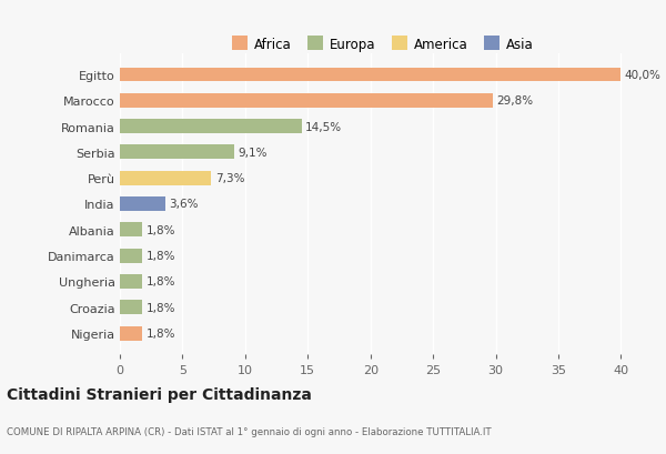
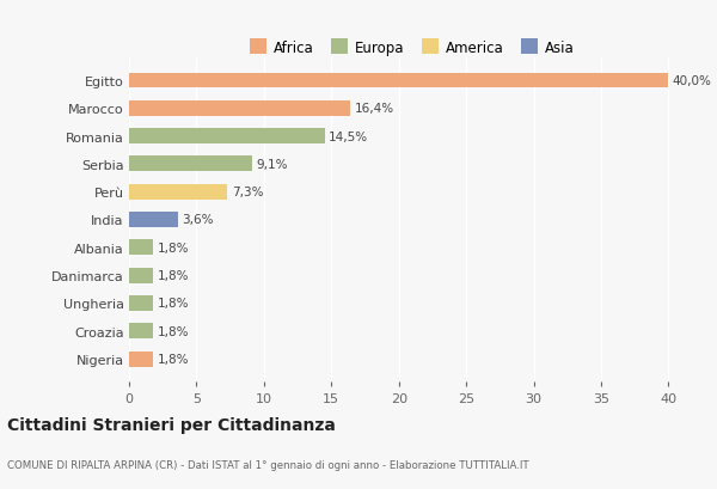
Marocco: 29,8% -> 16,4%
